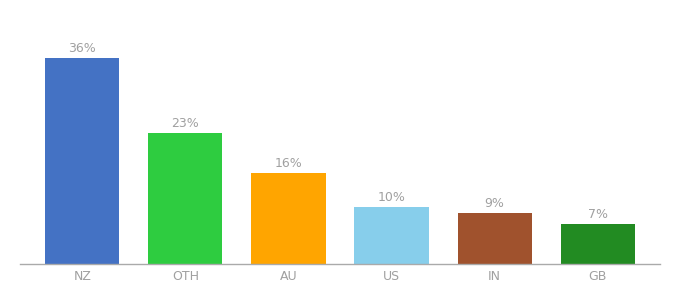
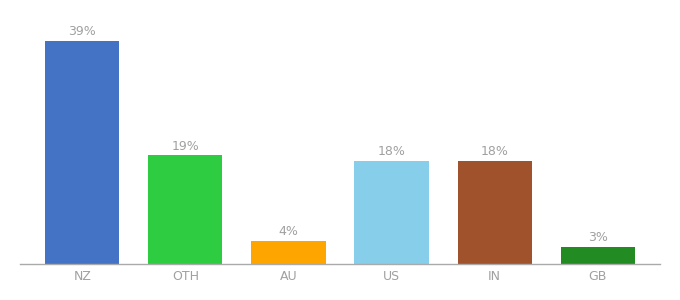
NZ: 36% -> 39%
OTH: 23% -> 19%
AU: 16% -> 4%
US: 10% -> 18%
IN: 9% -> 18%
GB: 7% -> 3%
